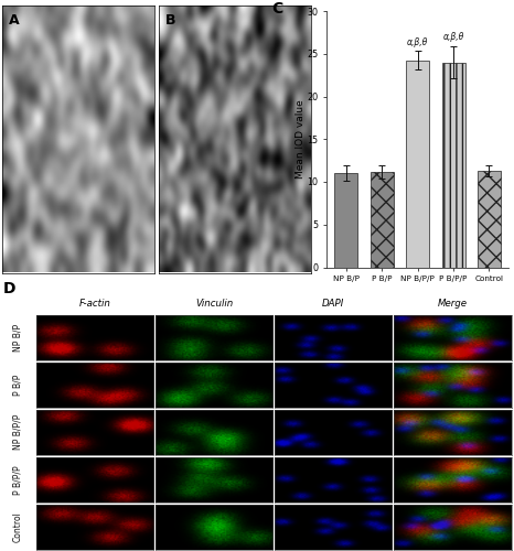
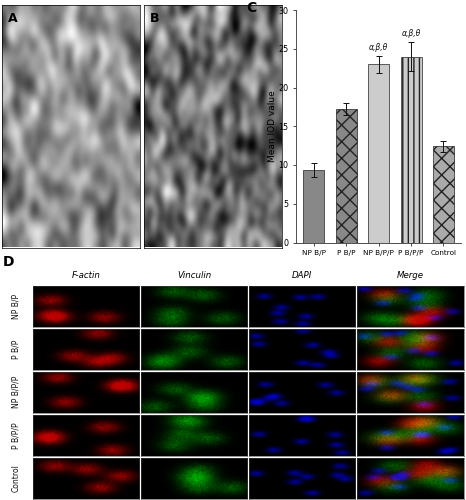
NP B/P: 11.0 -> 9.4
P B/P: 11.2 -> 17.2
NP B/P/P: 24.2 -> 23.0
Control: 11.3 -> 12.4
